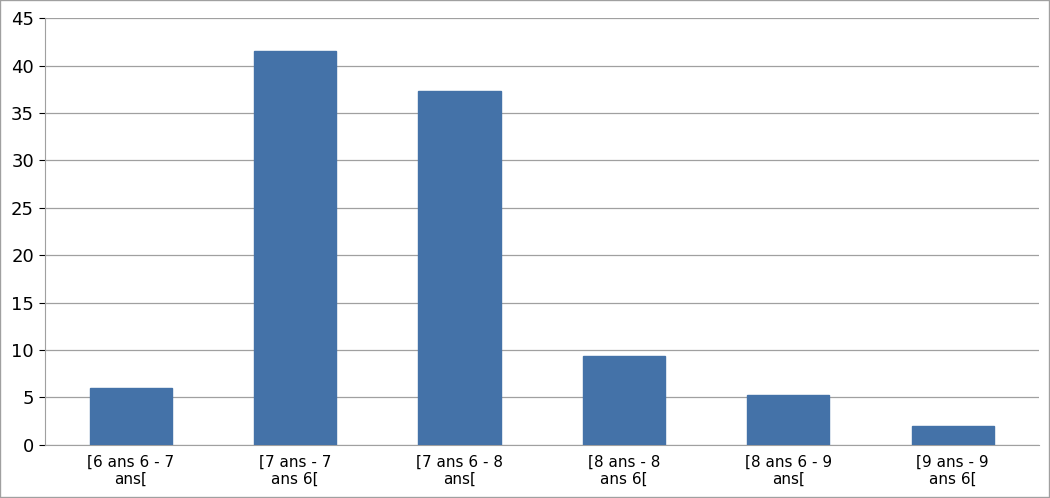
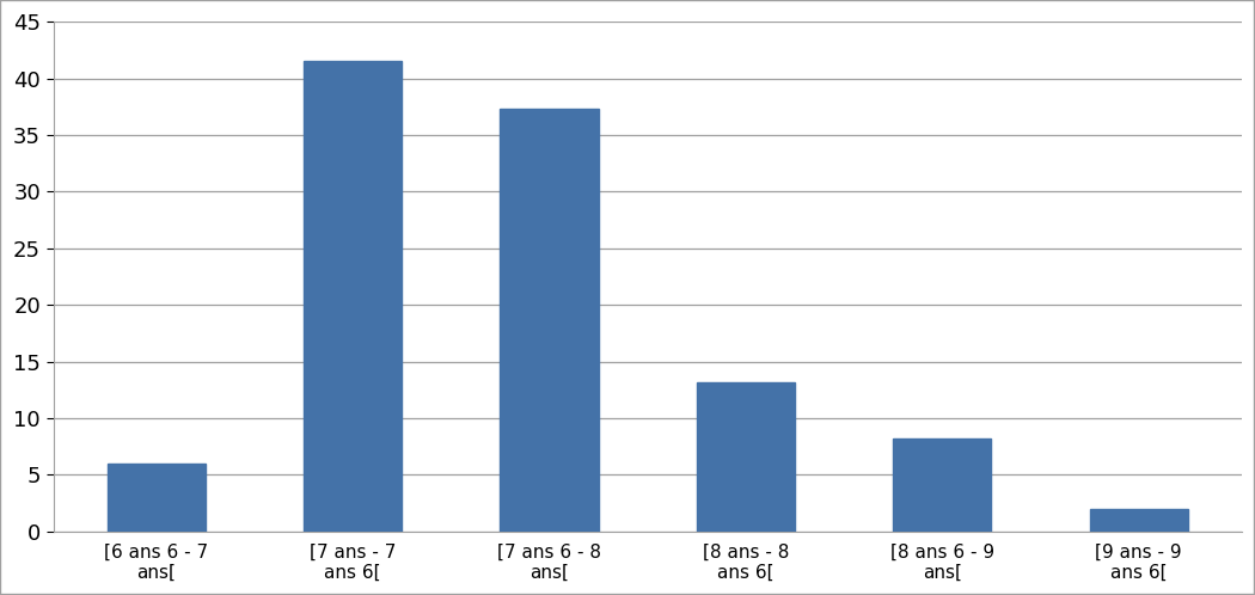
[8 ans - 8 ans 6[: 9.4 -> 13.2
[8 ans 6 - 9 ans[: 5.2 -> 8.2
